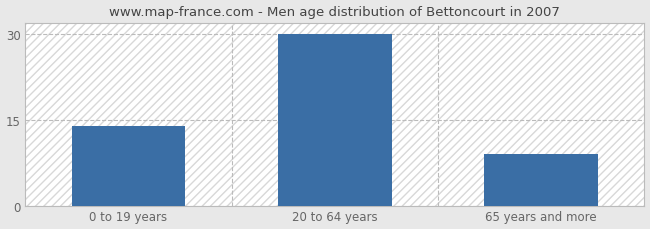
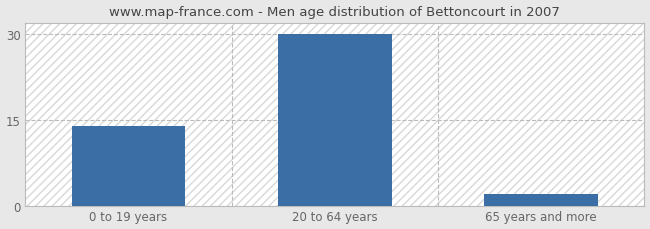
65 years and more: 9 -> 2
